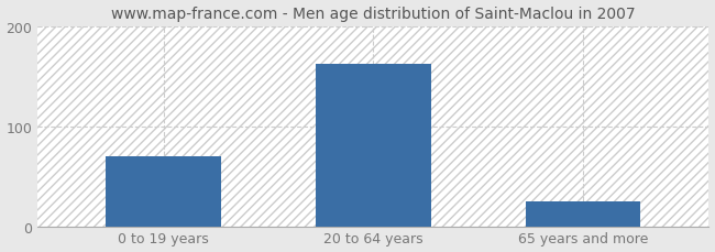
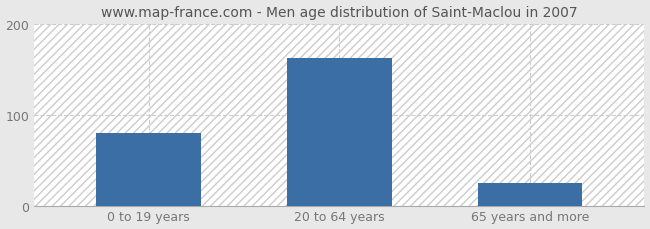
0 to 19 years: 70 -> 80
